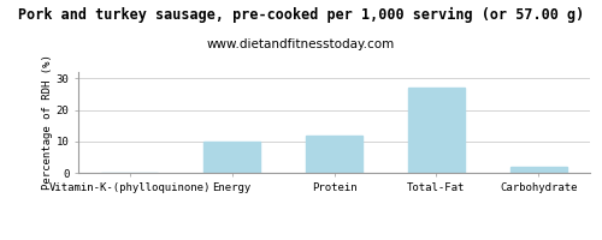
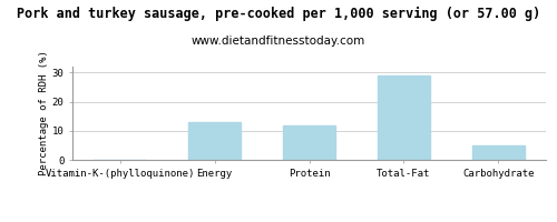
Energy: 10 -> 13
Total-Fat: 27 -> 29
Carbohydrate: 2 -> 5
